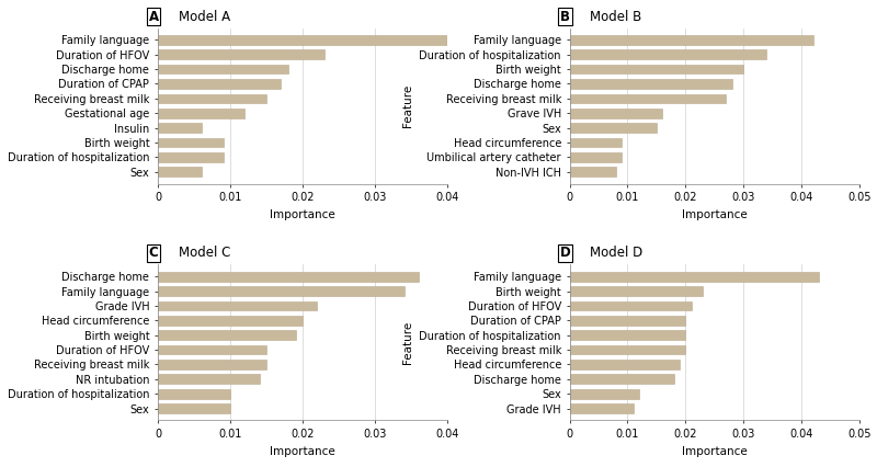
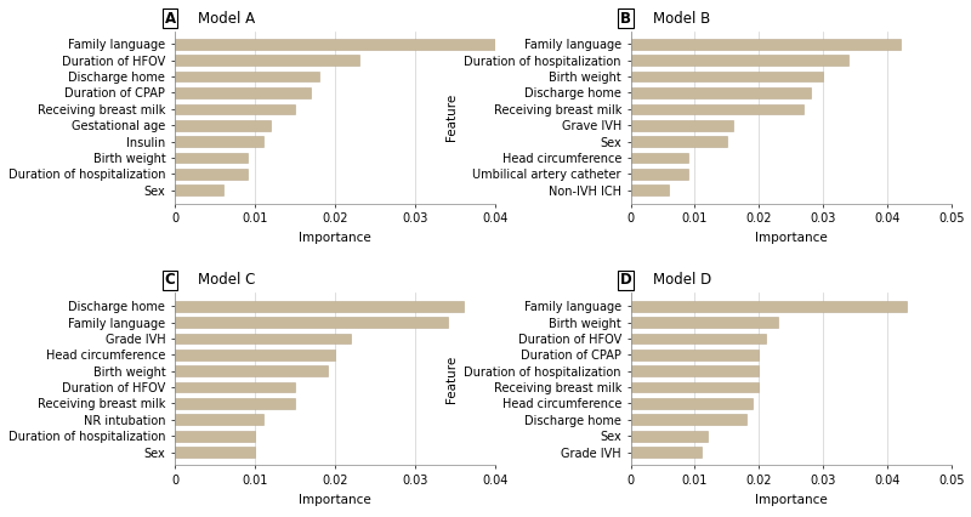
Insulin: 0.006 -> 0.011
Non-IVH ICH: 0.008 -> 0.006
NR intubation: 0.014 -> 0.011
